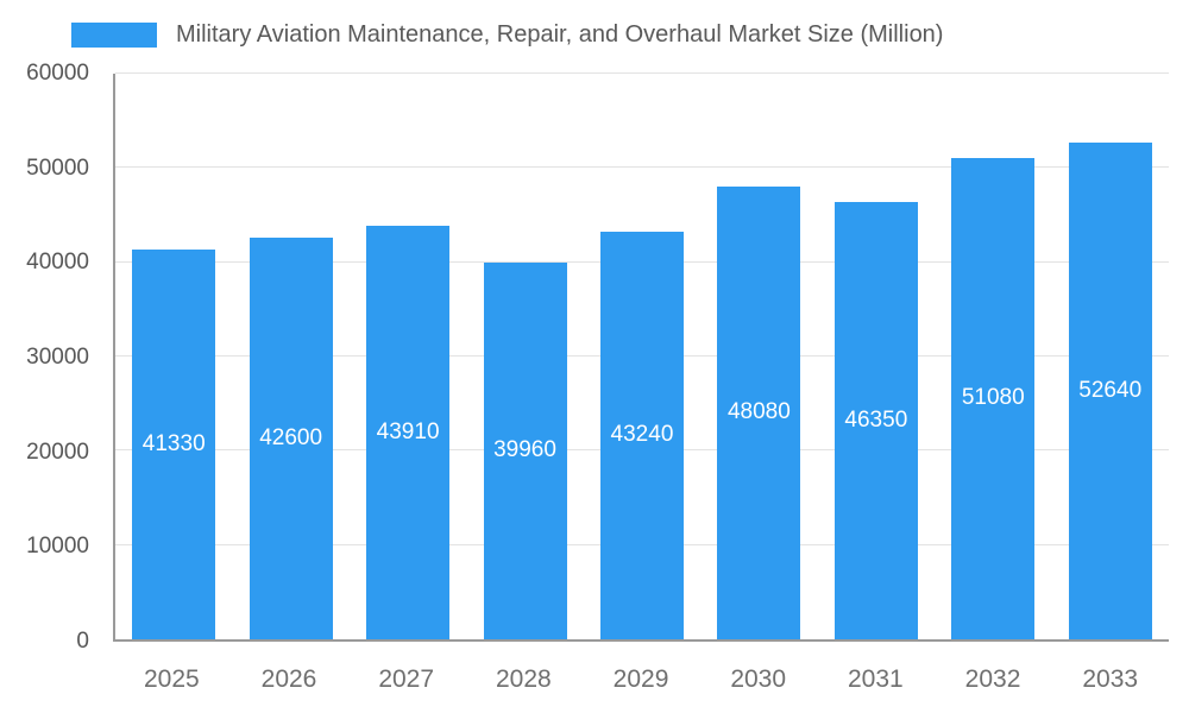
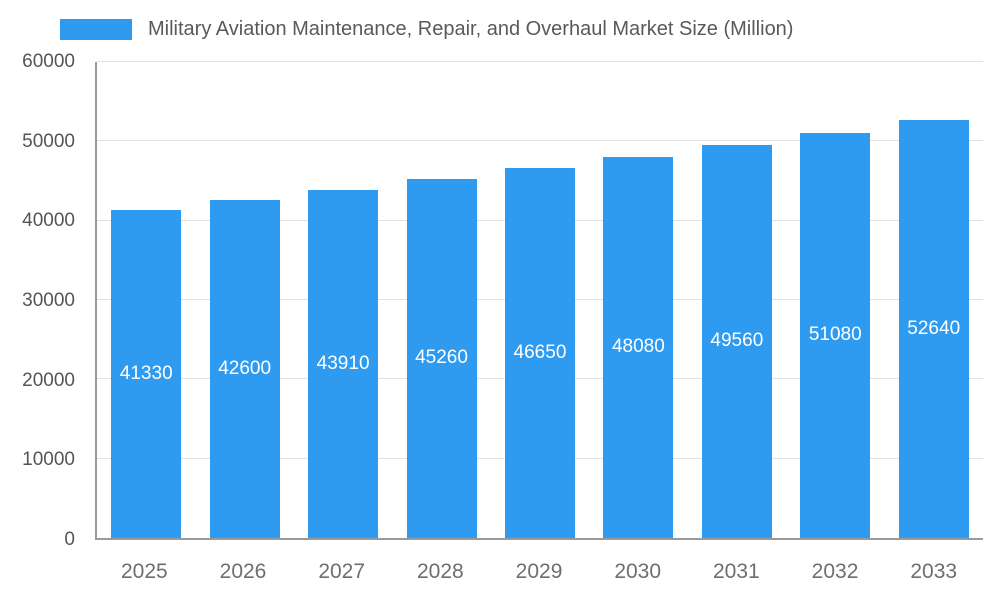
2028: 39960 -> 45260
2029: 43240 -> 46650
2031: 46350 -> 49560
